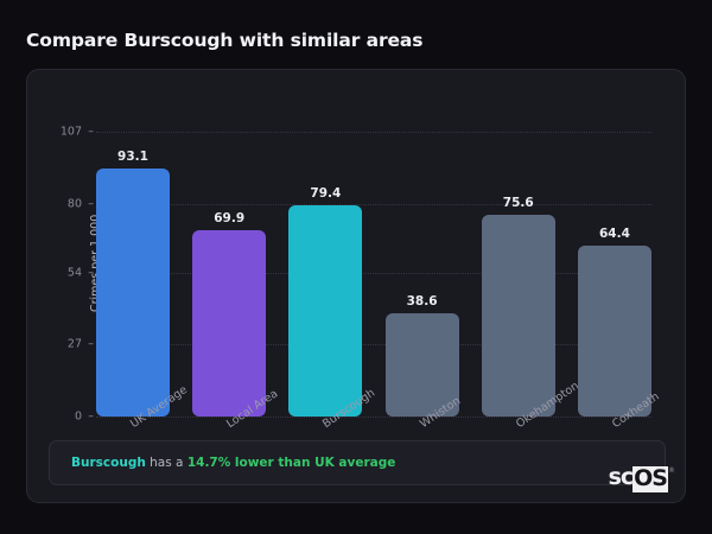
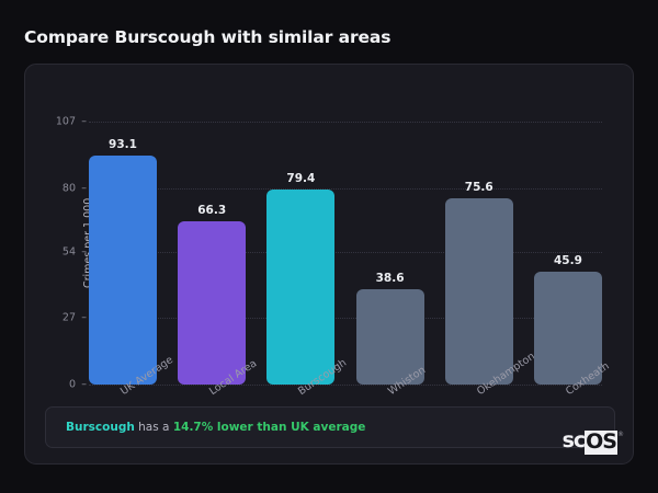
Local Area: 69.9 -> 66.3
Coxheath: 64.4 -> 45.9
